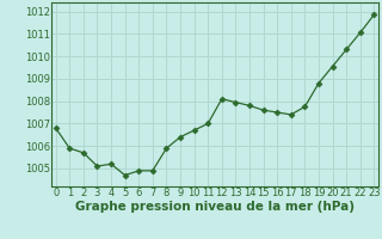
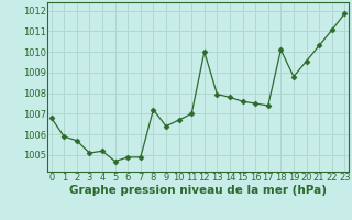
8: 1005.9 -> 1007.2
12: 1008.1 -> 1010.0
18: 1007.8 -> 1010.1
